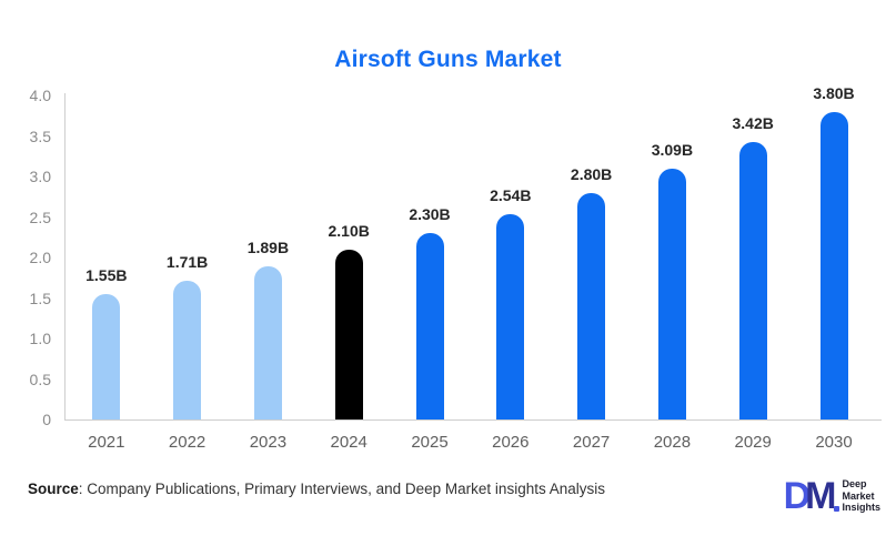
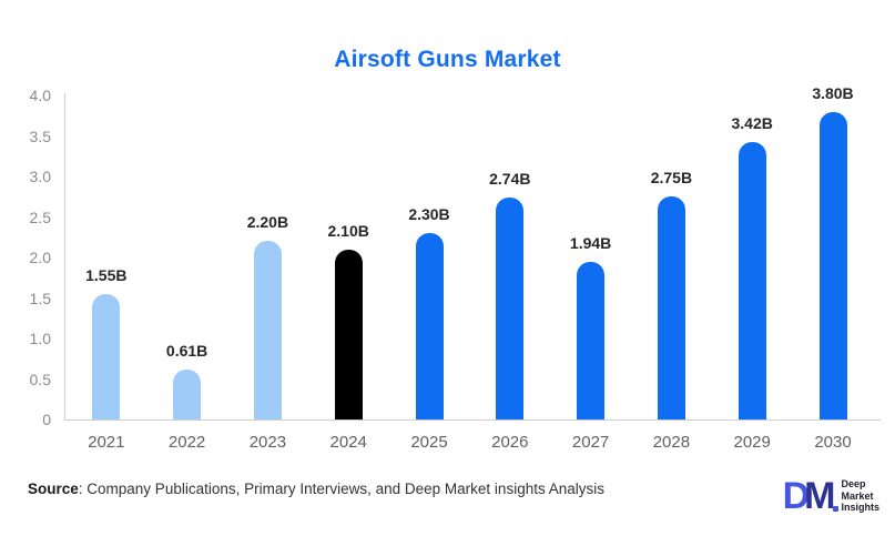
2022: 1.71B -> 0.61B
2023: 1.89B -> 2.20B
2026: 2.54B -> 2.74B
2027: 2.80B -> 1.94B
2028: 3.09B -> 2.75B
